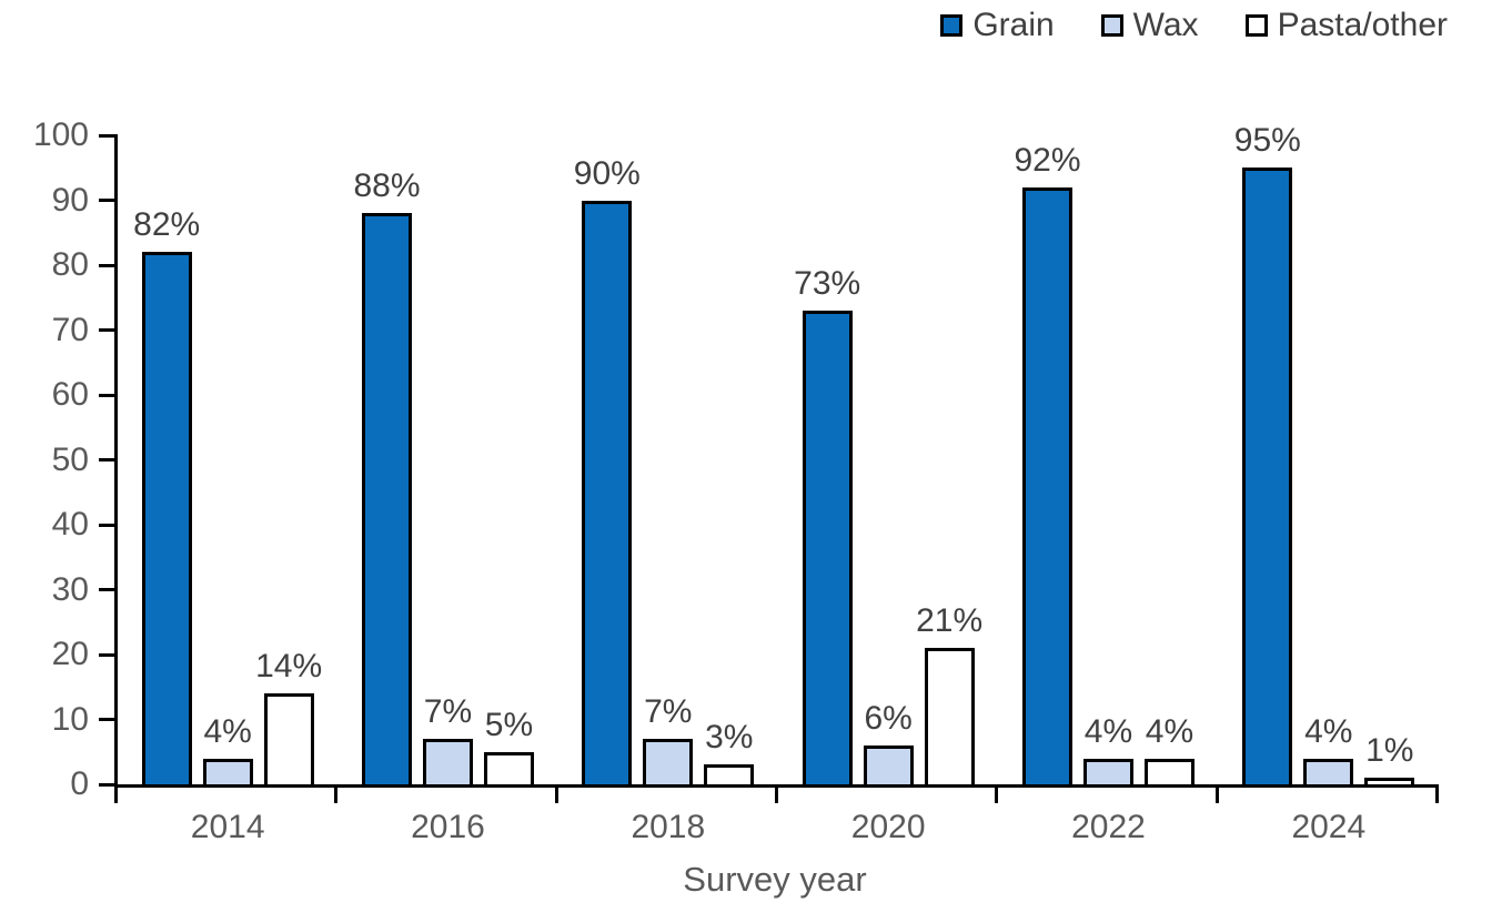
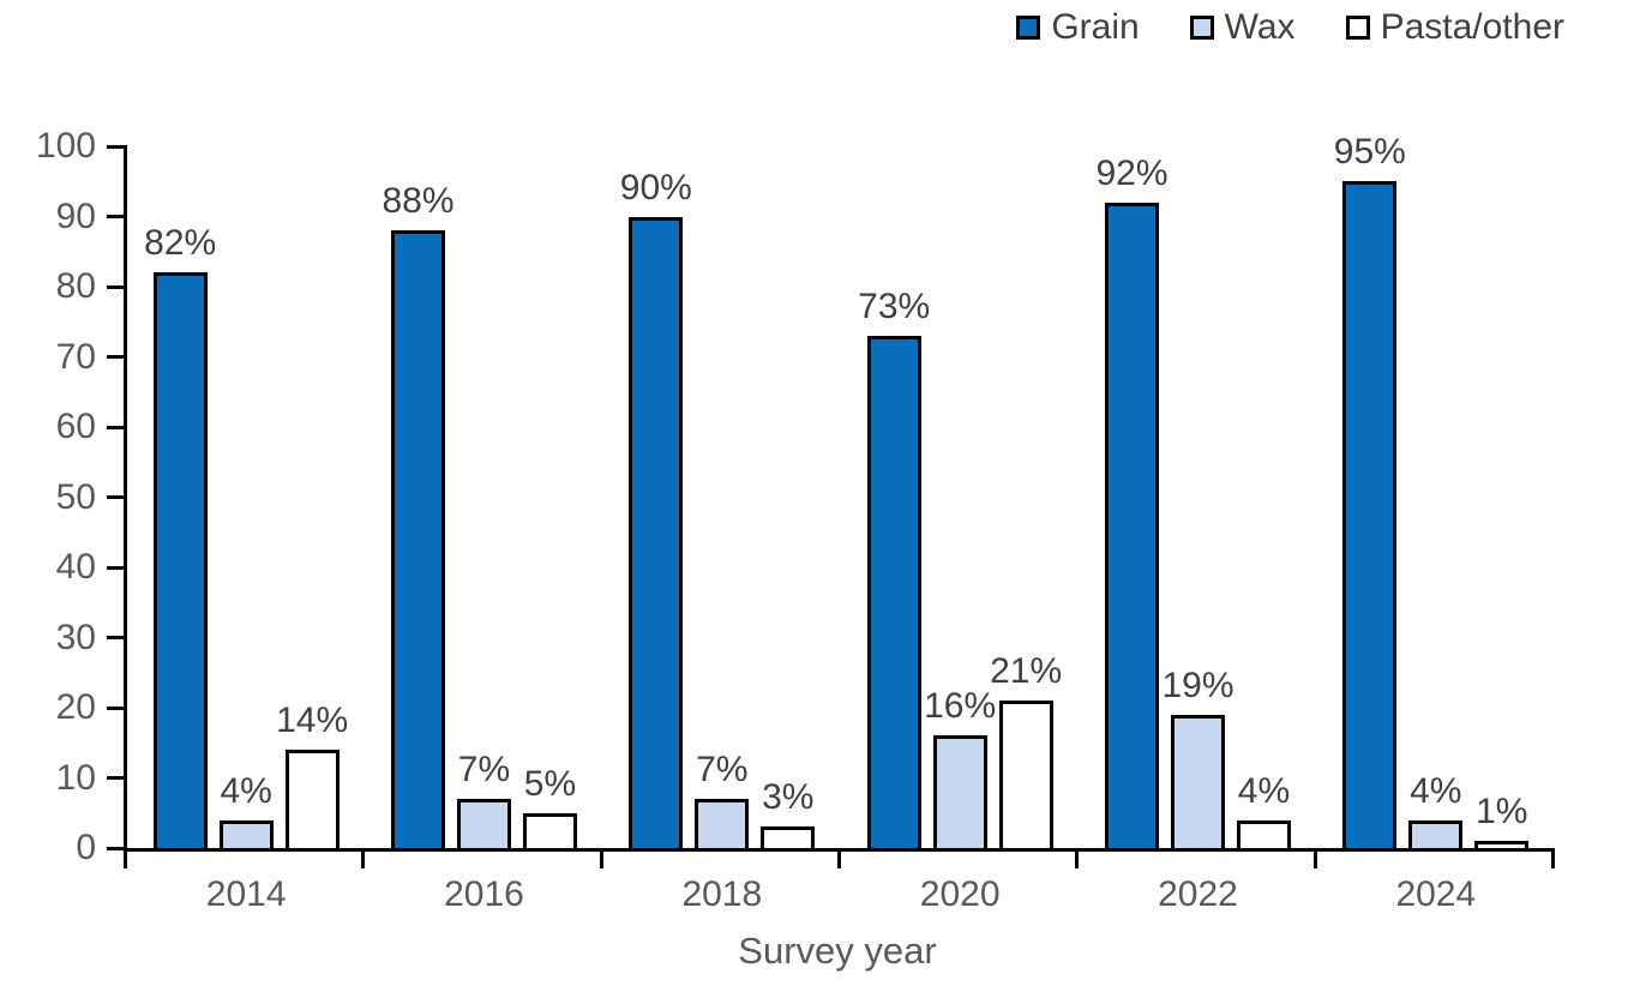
Wax/2020: 6% -> 16%
Wax/2022: 4% -> 19%
